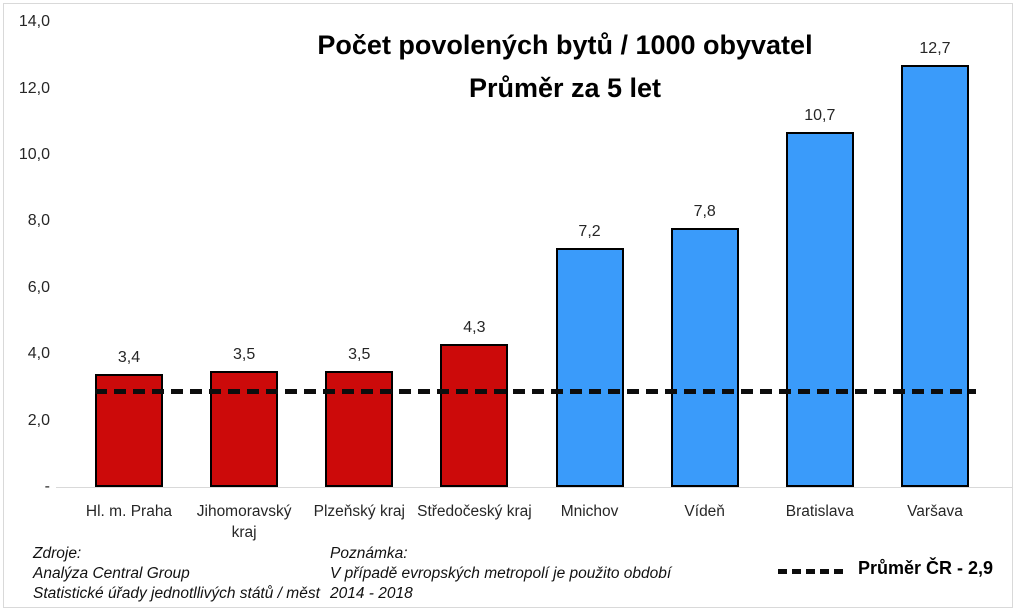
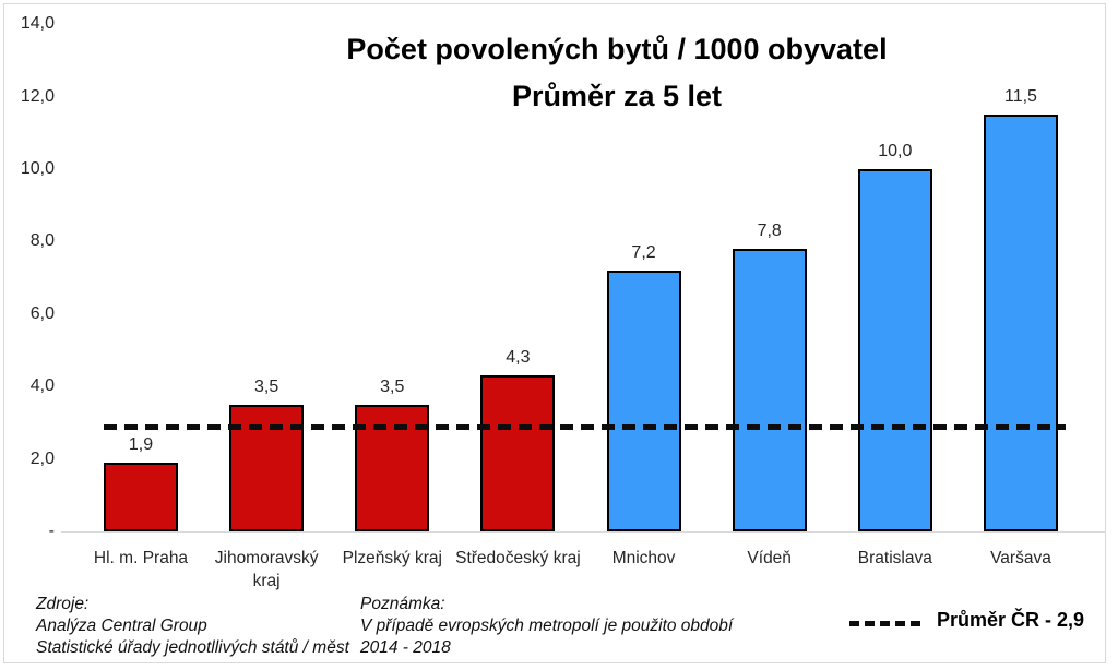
Hl. m. Praha: 3,4 -> 1,9
Bratislava: 10,7 -> 10,0
Varšava: 12,7 -> 11,5
